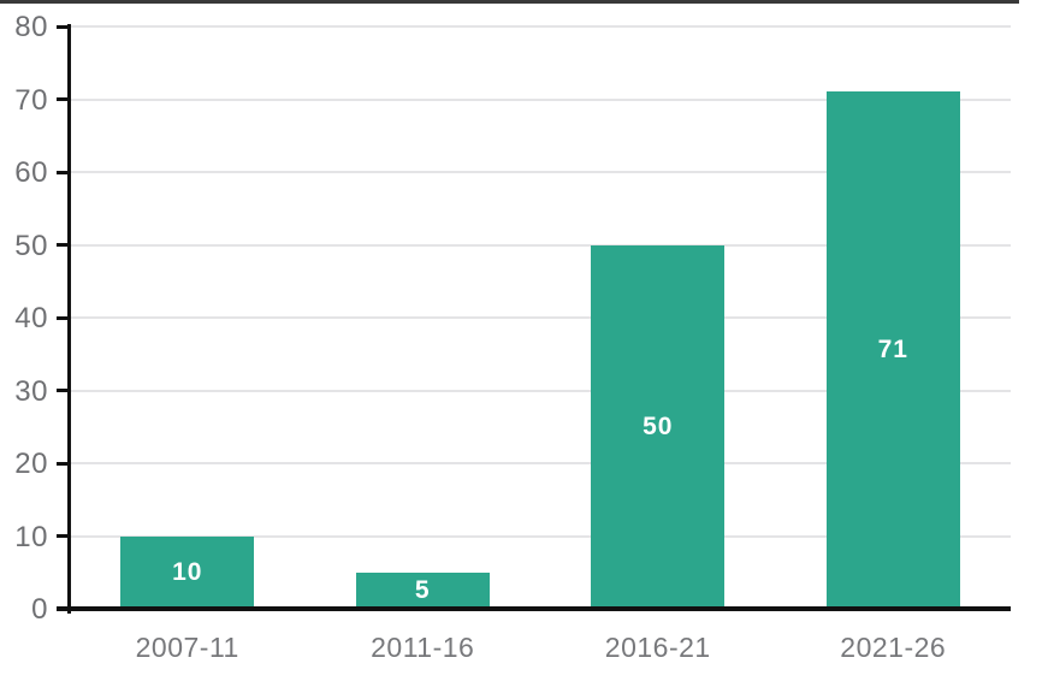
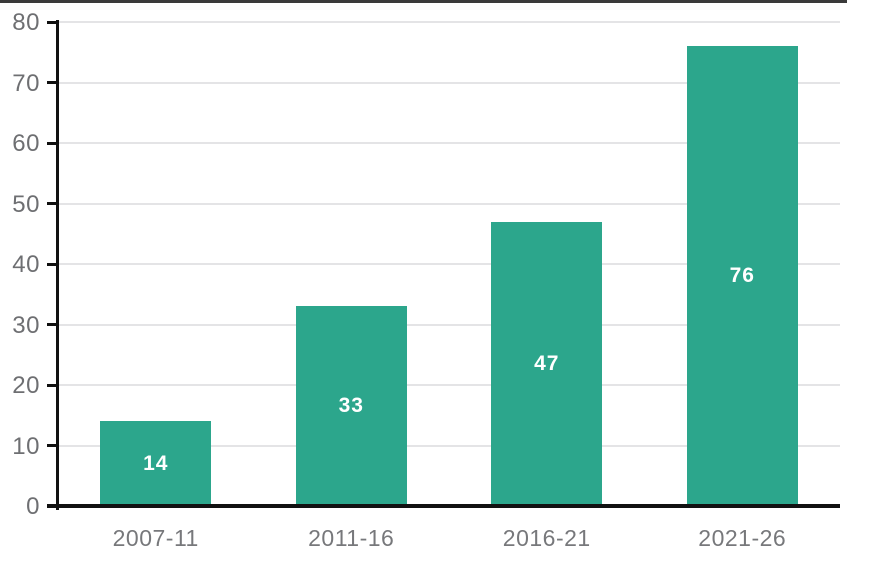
2007-11: 10 -> 14
2011-16: 5 -> 33
2016-21: 50 -> 47
2021-26: 71 -> 76
